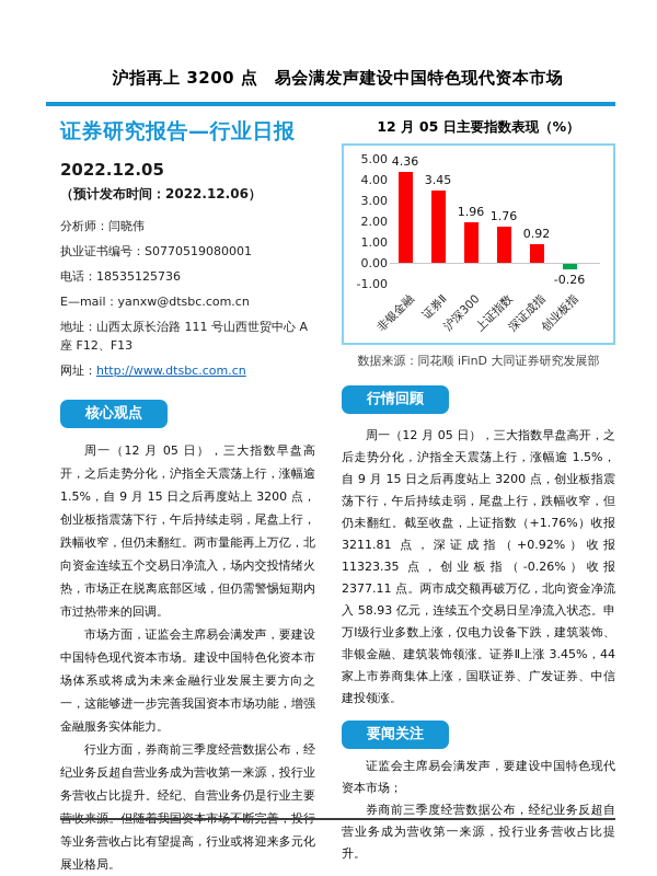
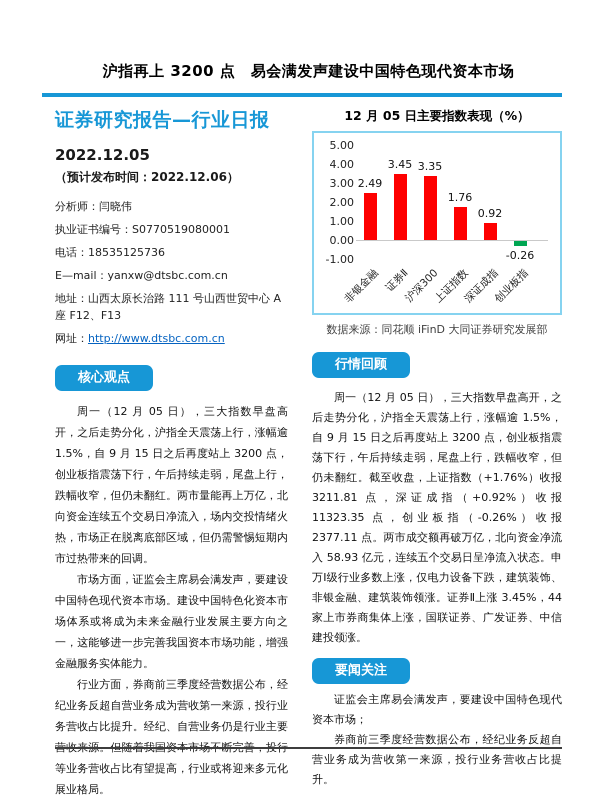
非银金融: 4.36 -> 2.49
沪深300: 1.96 -> 3.35
